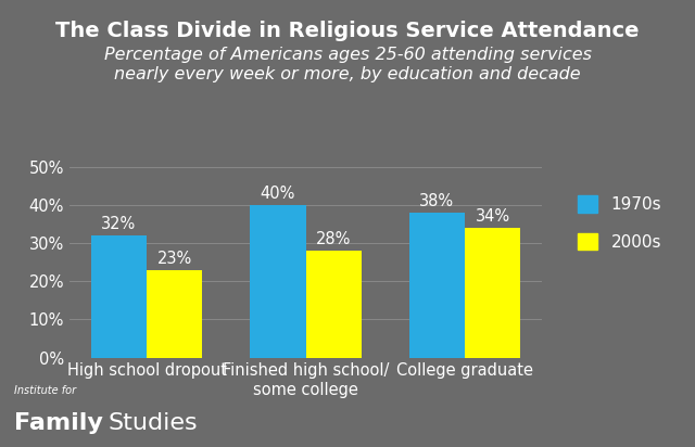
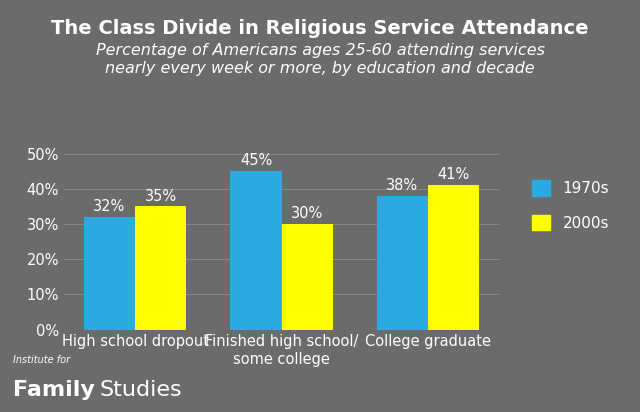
2000s/High school dropout: 23% -> 35%
1970s/Finished high school/ some college: 40% -> 45%
2000s/Finished high school/ some college: 28% -> 30%
2000s/College graduate: 34% -> 41%
